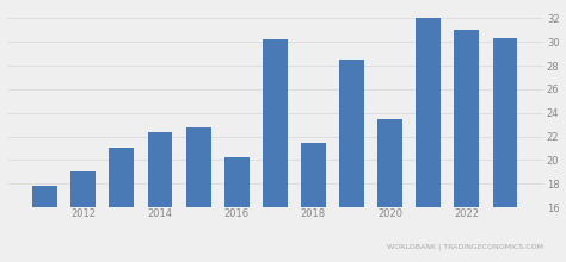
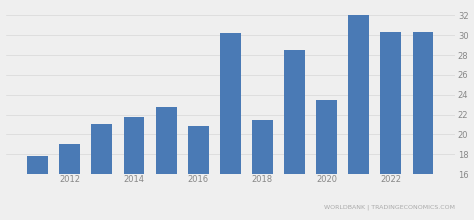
2014: 22.4 -> 21.8
2016: 20.2 -> 20.8
2022: 31.0 -> 30.3
